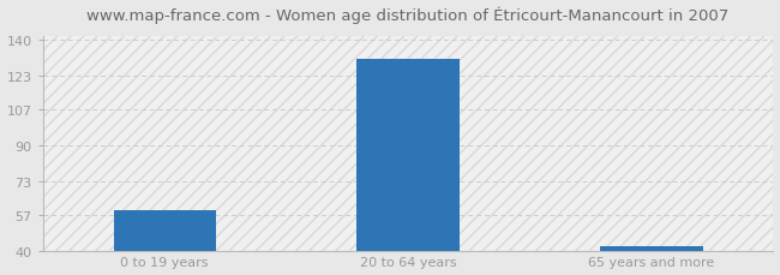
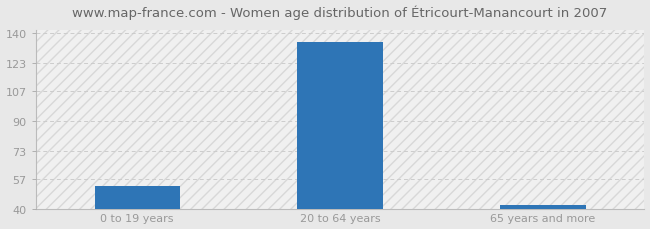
0 to 19 years: 59 -> 53
20 to 64 years: 131 -> 135
